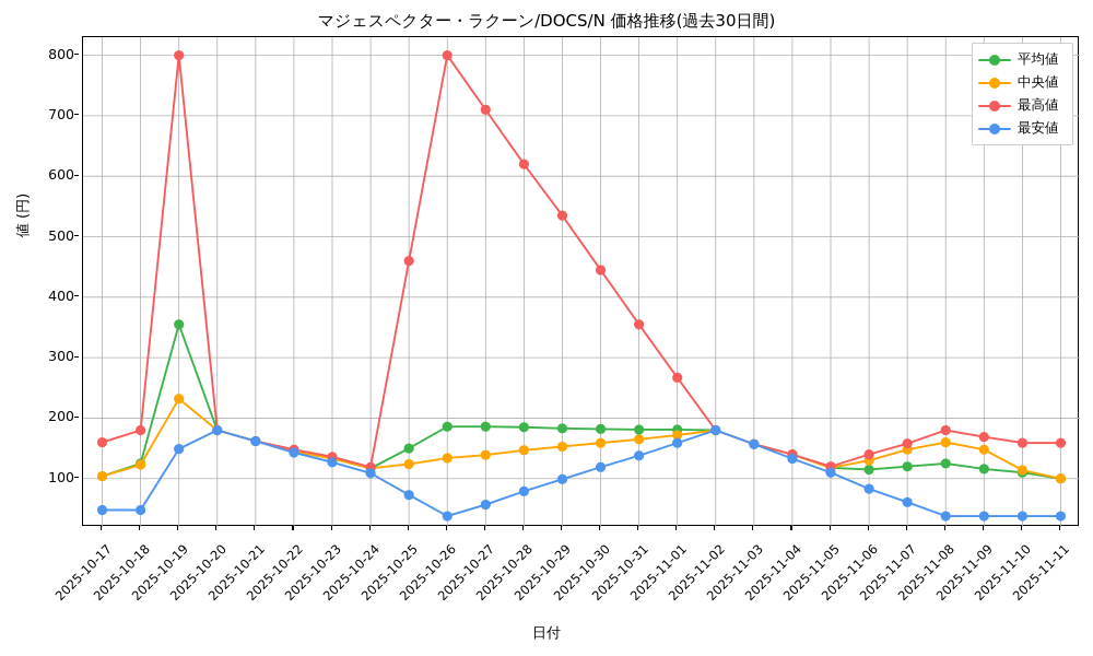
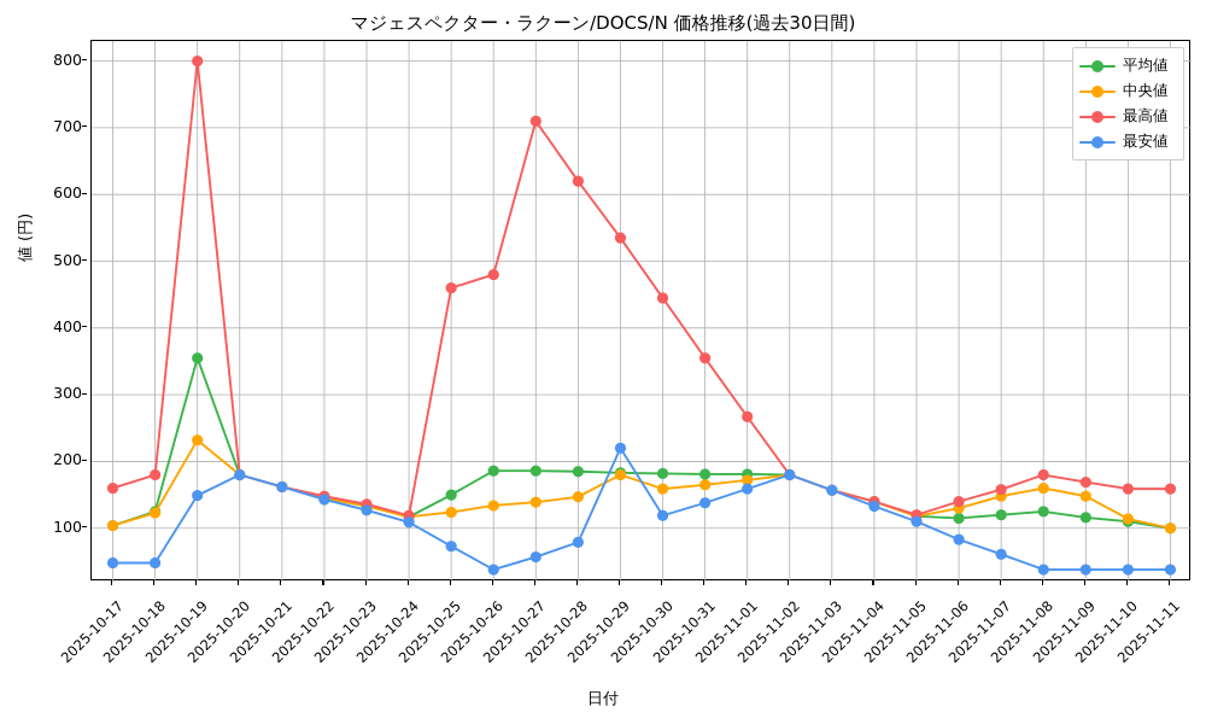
最高値/2025-10-26: 800 -> 480
中央値/2025-10-29: 150 -> 180
最安値/2025-10-29: 100 -> 220
